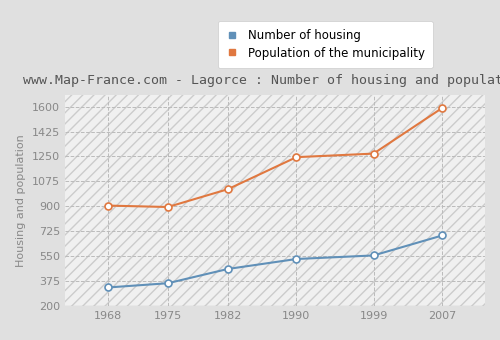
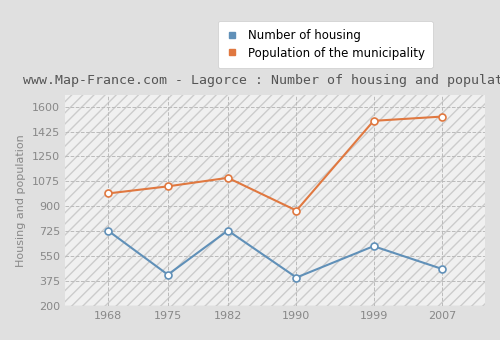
Number of housing/1968: 330 -> 730
Population of the municipality/1968: 900 -> 990
Number of housing/1975: 360 -> 420
Population of the municipality/1975: 900 -> 1040
Number of housing/1982: 460 -> 730
Population of the municipality/1982: 1020 -> 1100
Number of housing/1990: 530 -> 400
Population of the municipality/1990: 1240 -> 870
Number of housing/1999: 560 -> 620
Population of the municipality/1999: 1270 -> 1500
Number of housing/2007: 700 -> 460
Population of the municipality/2007: 1590 -> 1530
